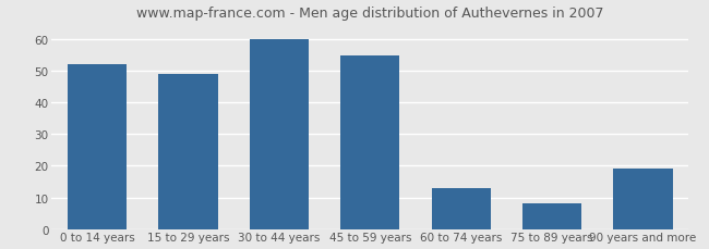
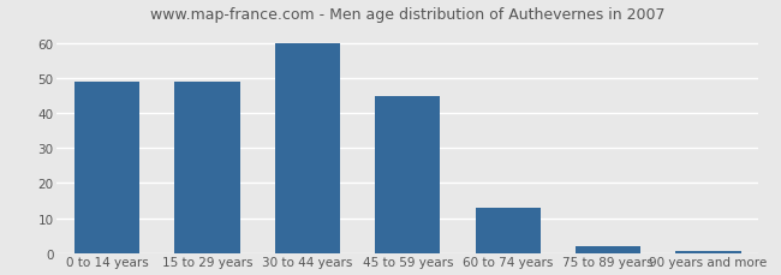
0 to 14 years: 52.0 -> 49.0
45 to 59 years: 55.0 -> 45.0
75 to 89 years: 8.0 -> 2.0
90 years and more: 19.0 -> 0.5
